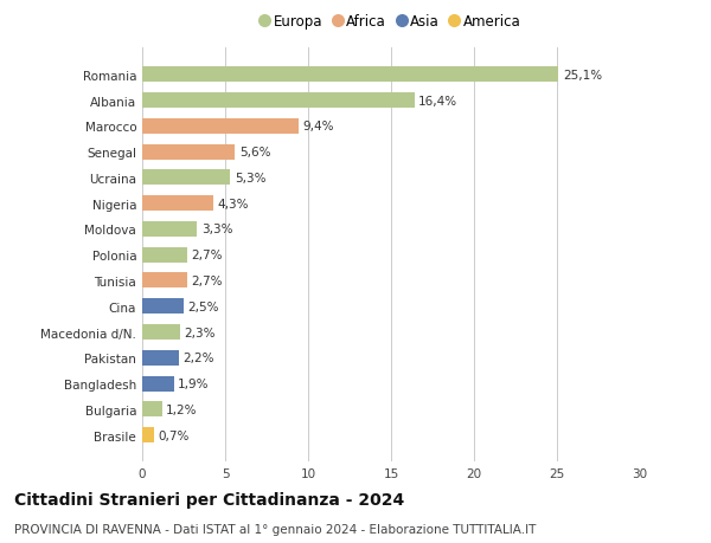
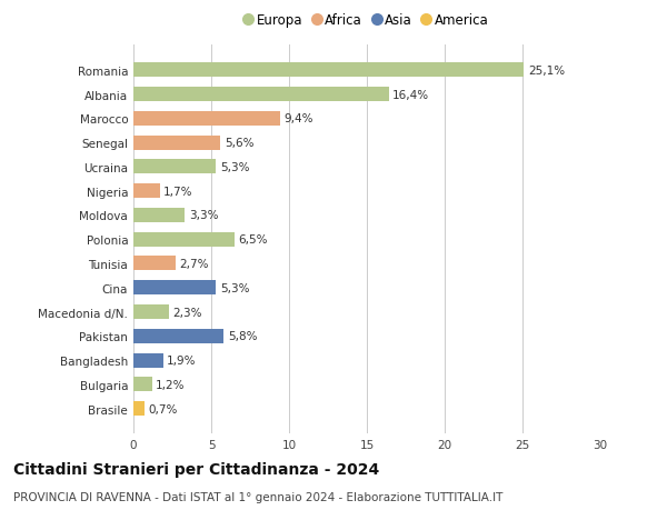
Nigeria: 4,3% -> 1,7%
Polonia: 2,7% -> 6,5%
Cina: 2,5% -> 5,3%
Pakistan: 2,2% -> 5,8%
